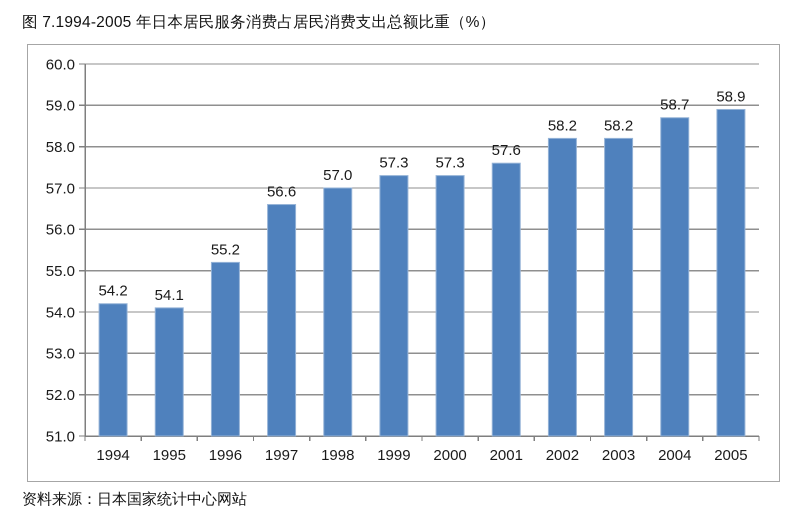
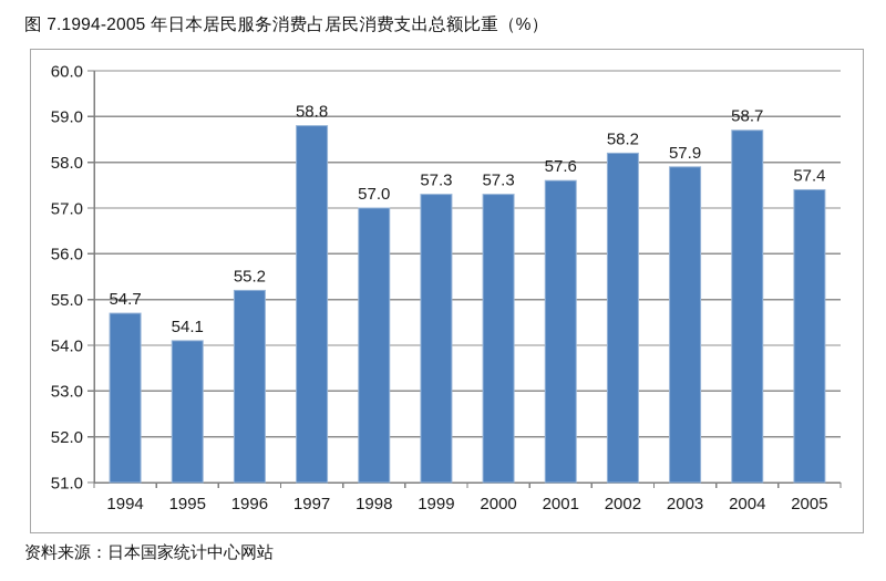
1994: 54.2 -> 54.7
1997: 56.6 -> 58.8
2003: 58.2 -> 57.9
2005: 58.9 -> 57.4
